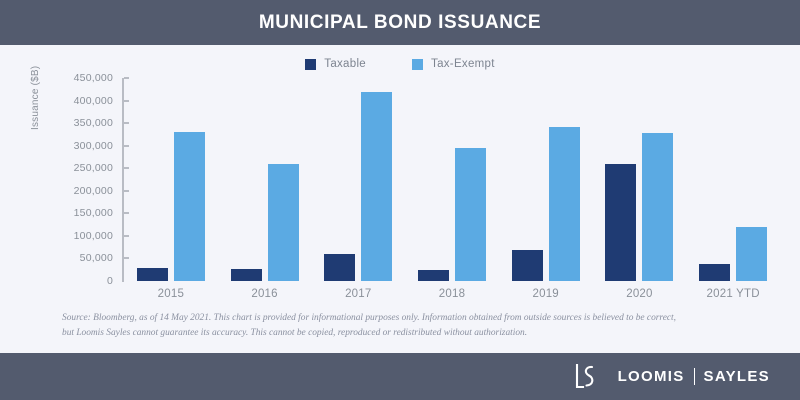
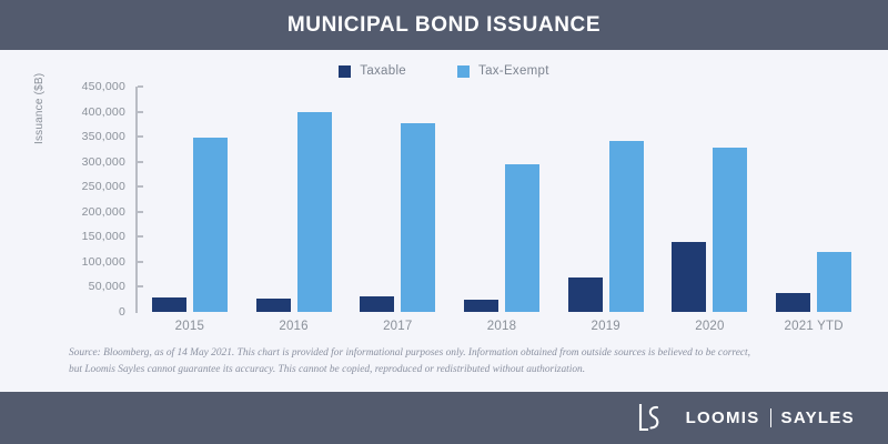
Tax-Exempt/2015: 330000 -> 350000
Tax-Exempt/2016: 260000 -> 400000
Taxable/2017: 60000 -> 30000
Tax-Exempt/2017: 420000 -> 380000
Taxable/2020: 260000 -> 140000
